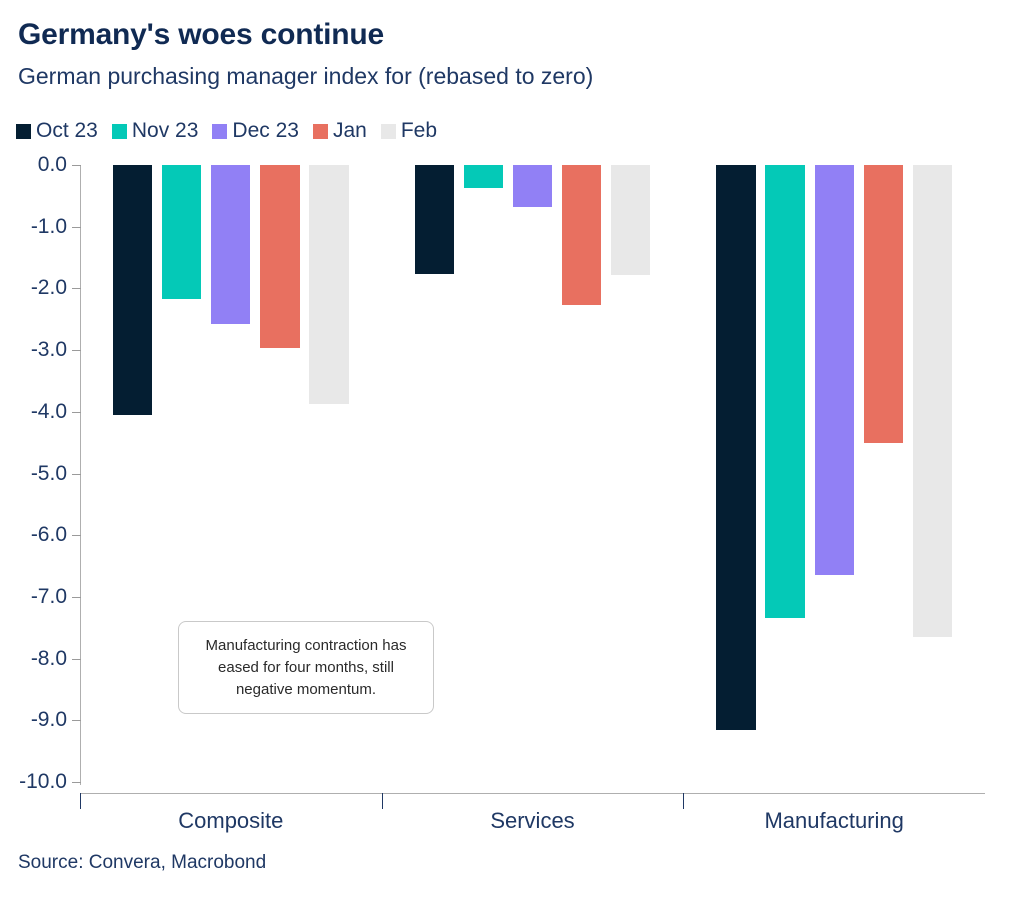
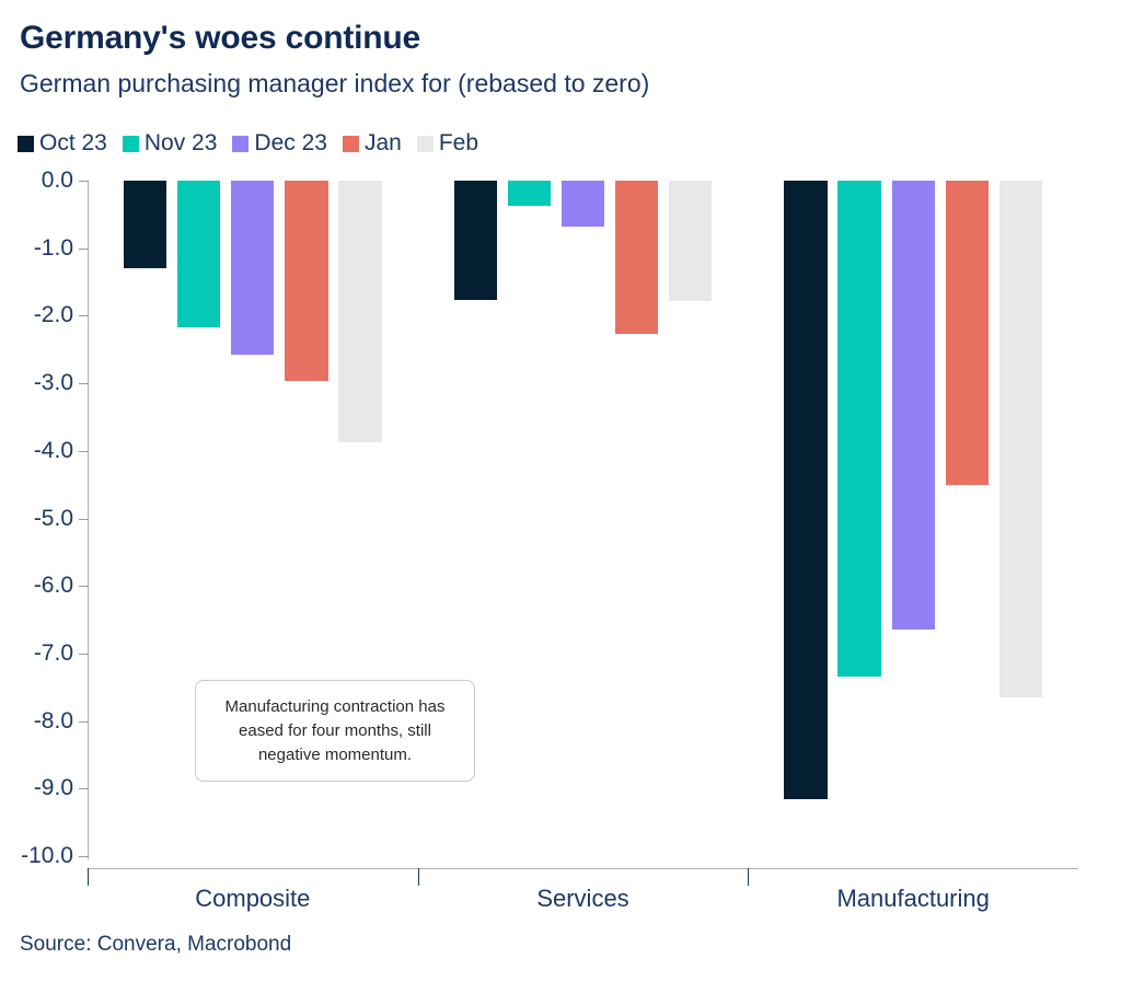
Oct 23/Composite: -4.0 -> -1.3
